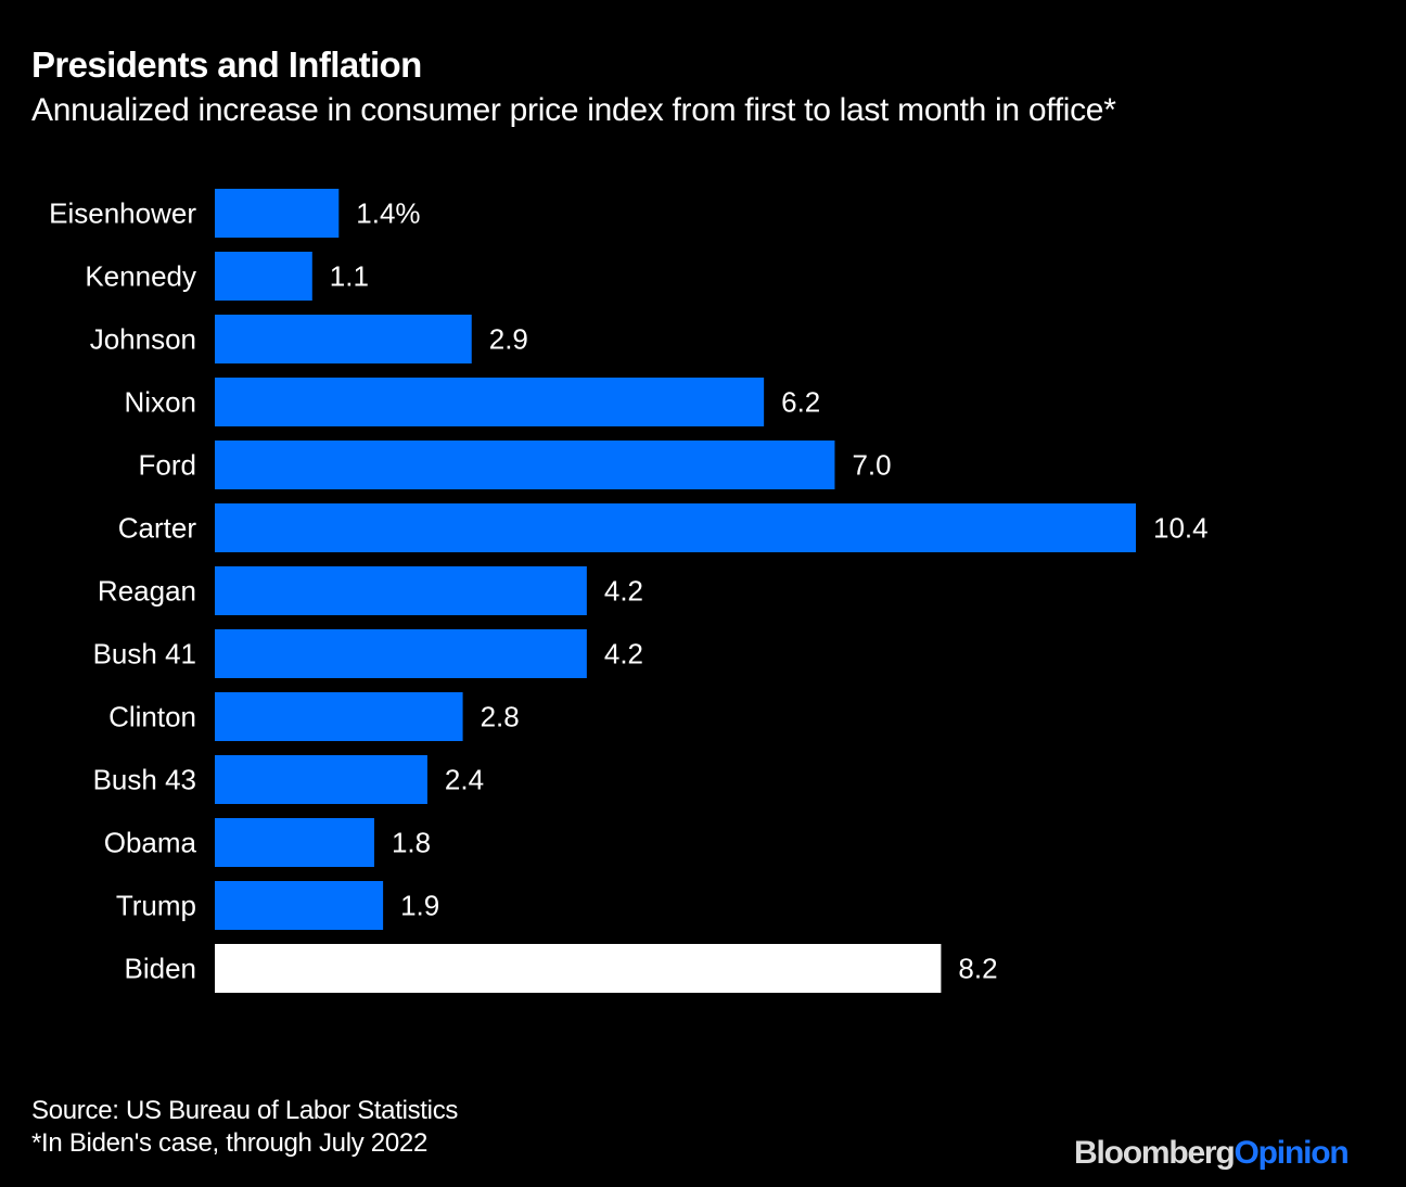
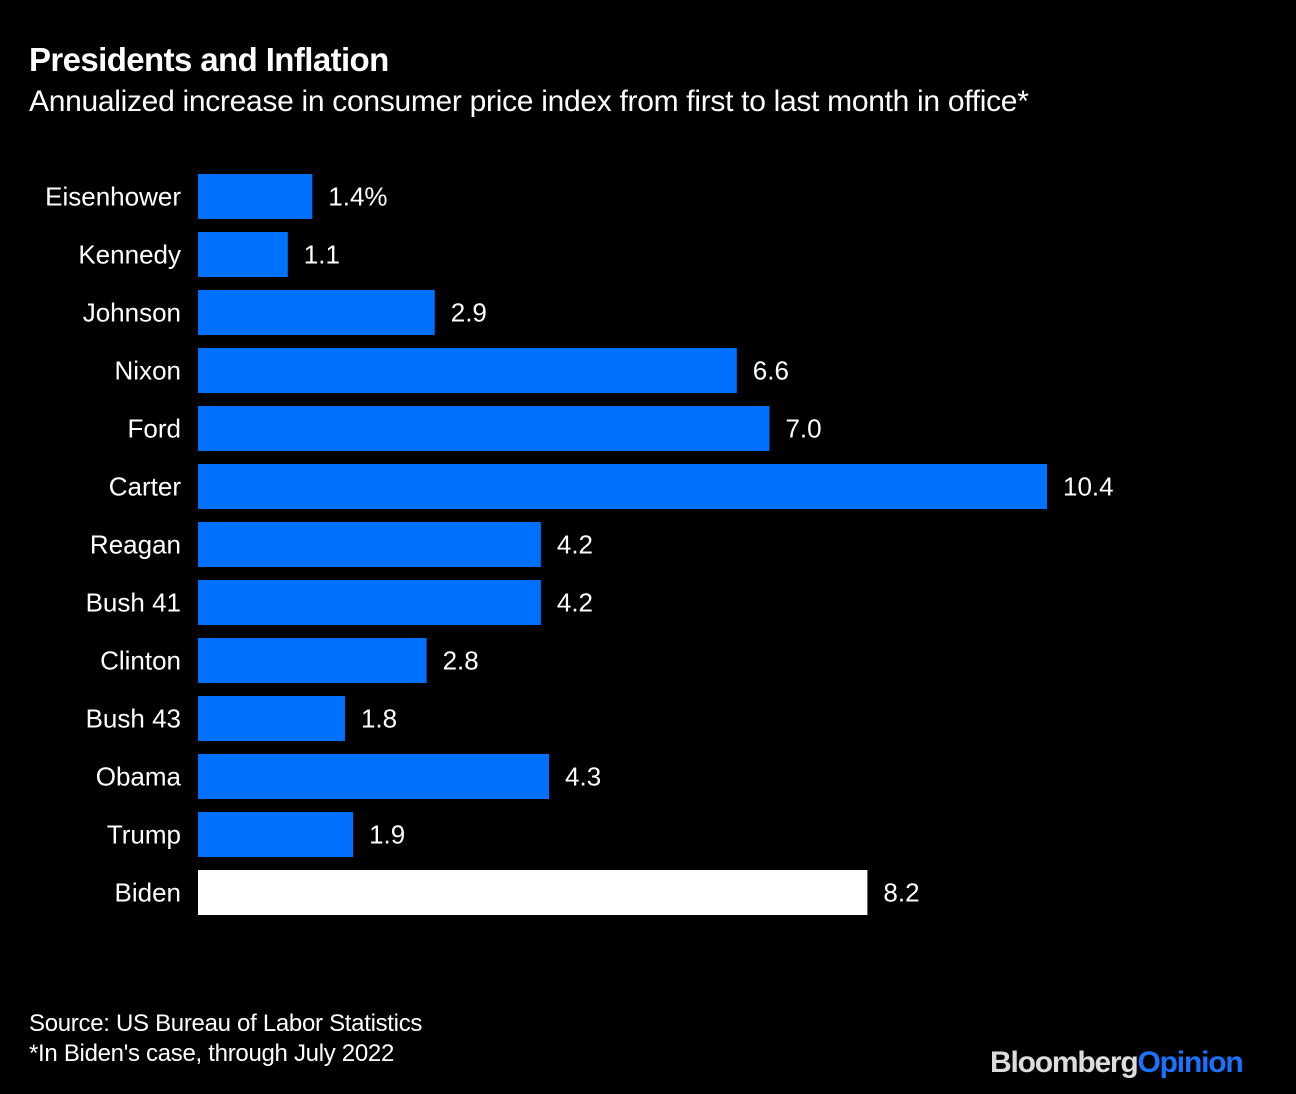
Nixon: 6.2 -> 6.6
Bush 43: 2.4 -> 1.8
Obama: 1.8 -> 4.3
